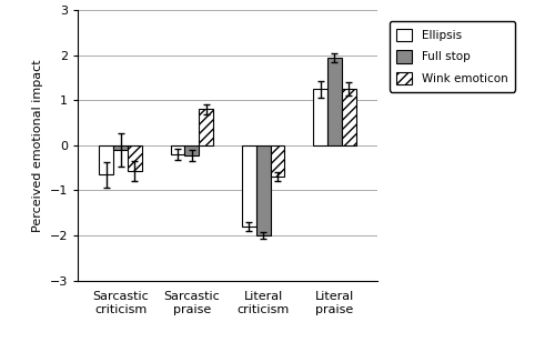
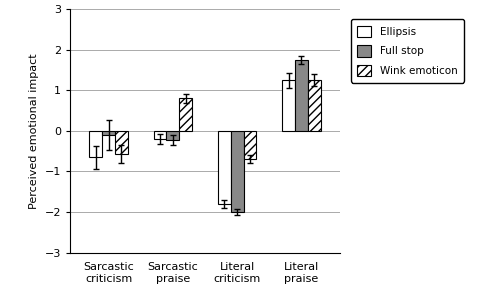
Full stop/Literal praise: 1.95 -> 1.75
